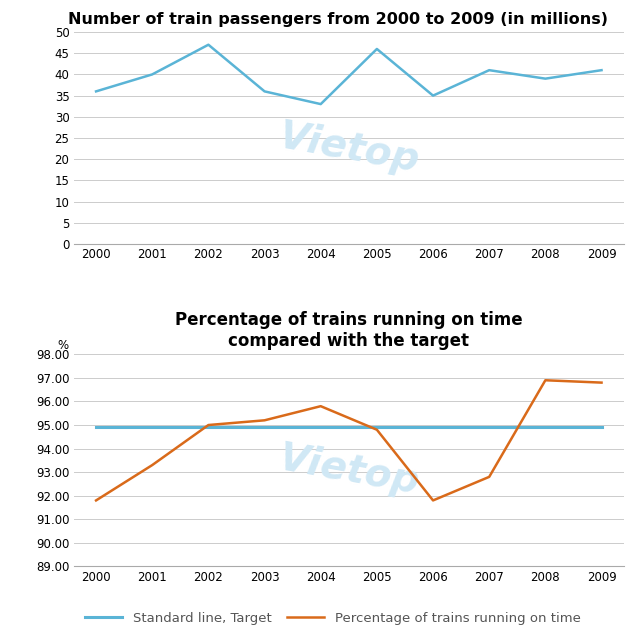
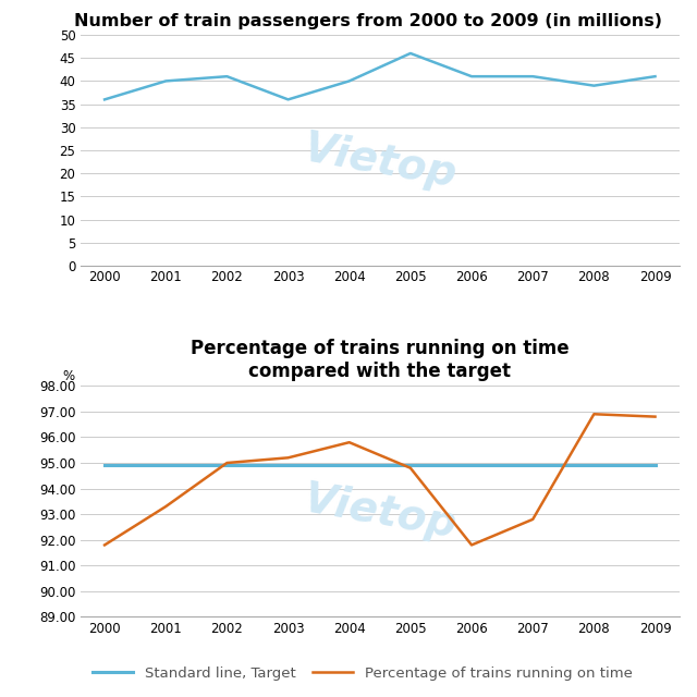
Number of train passengers from 2000 to 2009 (in millions)/2002: 47 -> 41
Number of train passengers from 2000 to 2009 (in millions)/2004: 33 -> 40
Number of train passengers from 2000 to 2009 (in millions)/2006: 35 -> 41
